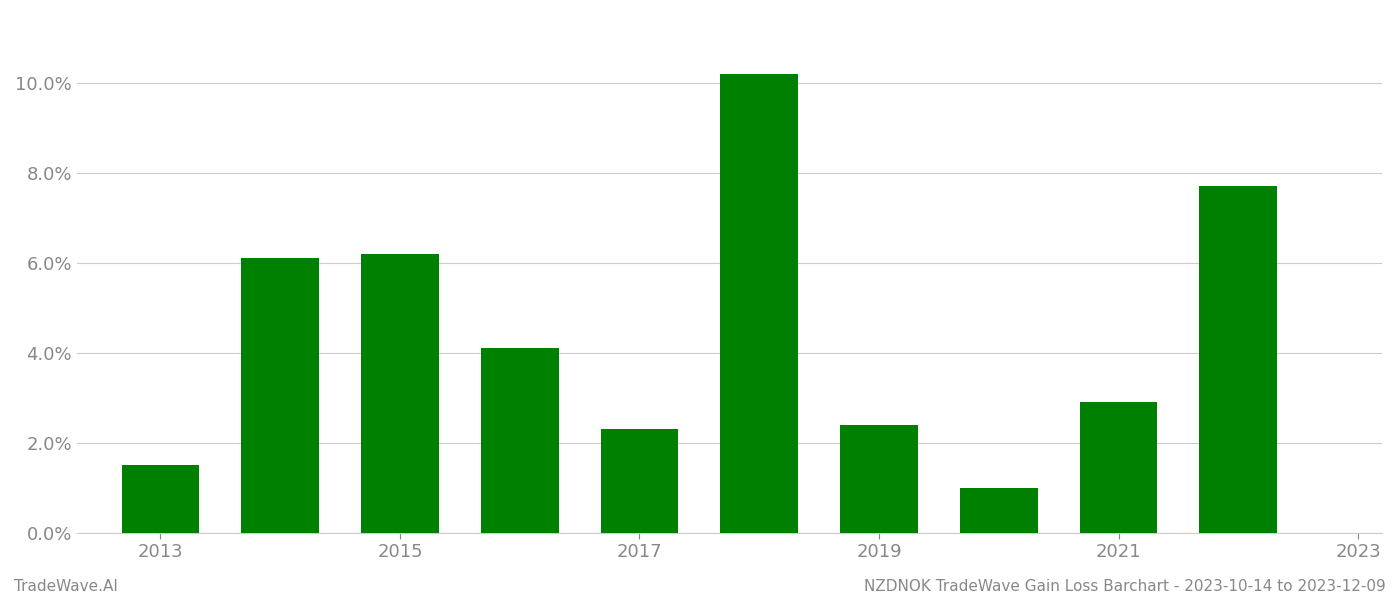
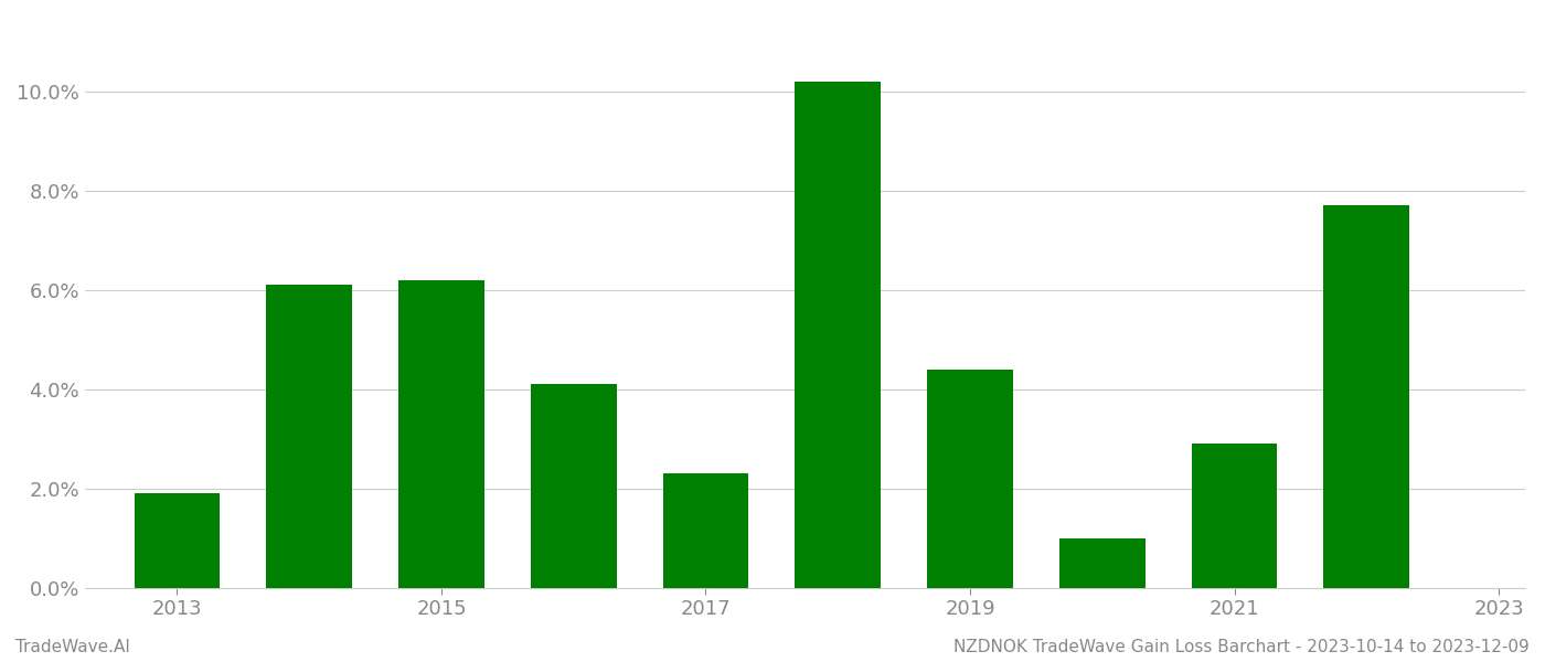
2013: 1.5% -> 1.9%
2019: 2.4% -> 4.4%
